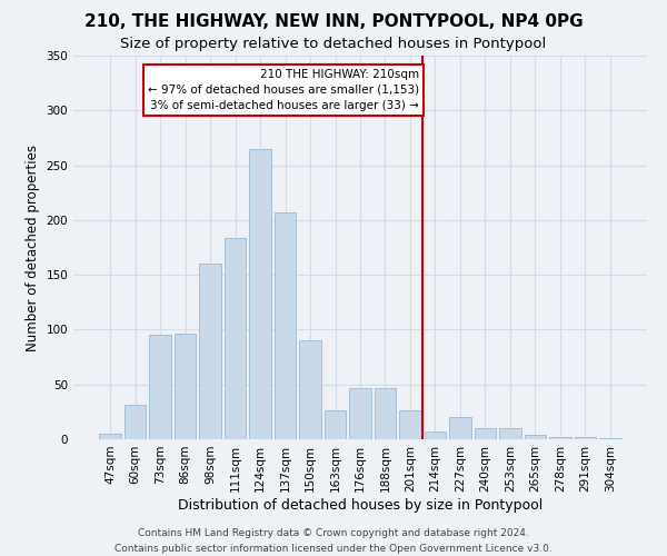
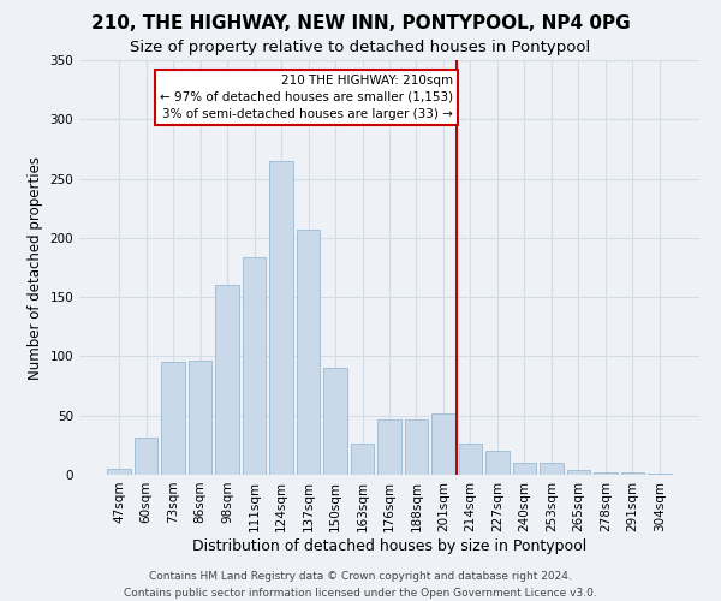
201sqm: 26 -> 52
214sqm: 7 -> 26
